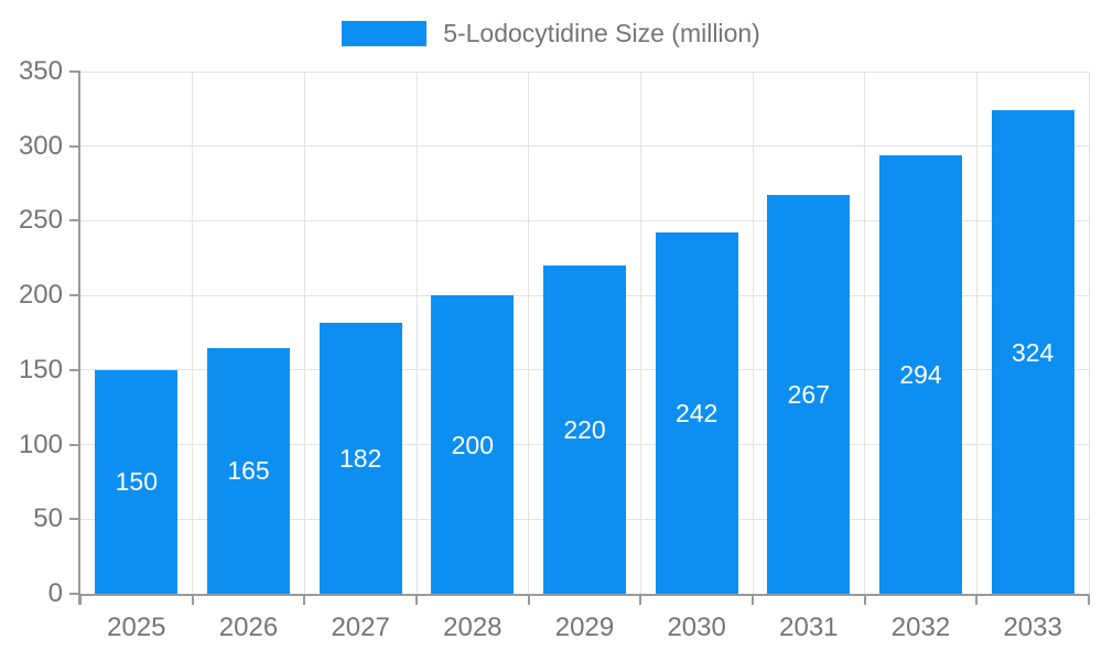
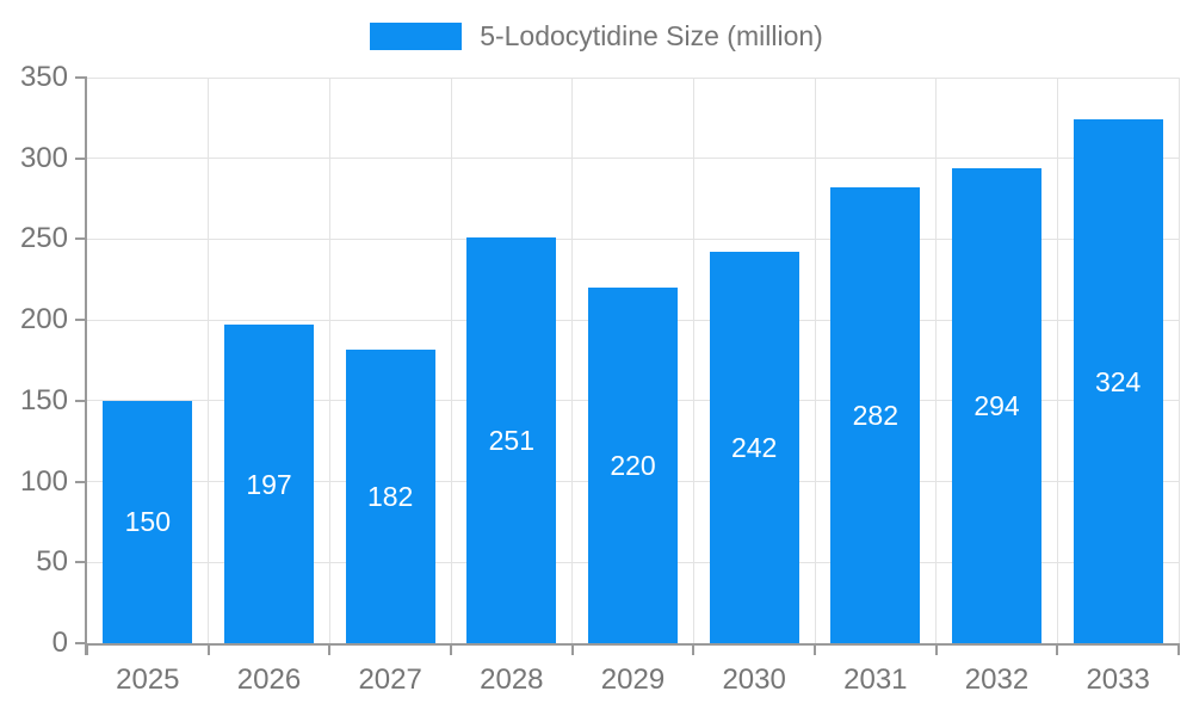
2026: 165 -> 197
2028: 200 -> 251
2031: 267 -> 282
